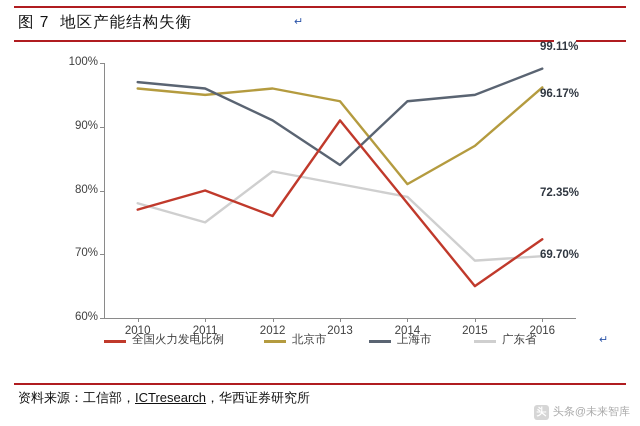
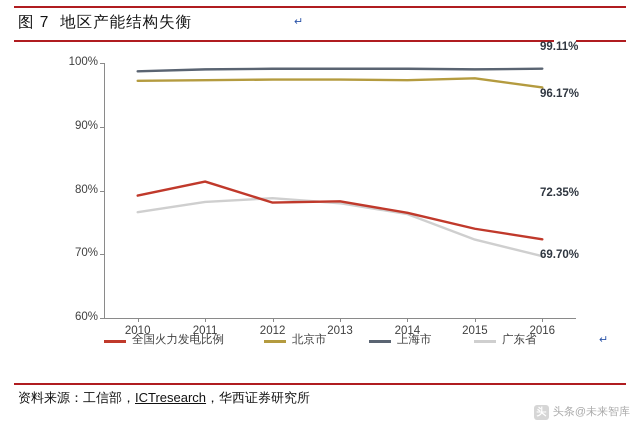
全国火力发电比例/2010: 77% -> 79%
北京市/2010: 96% -> 97%
上海市/2010: 97% -> 99%
广东省/2010: 78% -> 77%
全国火力发电比例/2011: 80% -> 81%
北京市/2011: 95% -> 97%
上海市/2011: 96% -> 99%
广东省/2011: 75% -> 78%
全国火力发电比例/2012: 76% -> 78%
北京市/2012: 96% -> 97%
上海市/2012: 91% -> 99%
广东省/2012: 83% -> 79%
全国火力发电比例/2013: 91% -> 78%
北京市/2013: 94% -> 97%
上海市/2013: 84% -> 99%
广东省/2013: 81% -> 78%
全国火力发电比例/2014: 78% -> 76%
北京市/2014: 81% -> 97%
上海市/2014: 94% -> 99%
广东省/2014: 79% -> 76%
全国火力发电比例/2015: 65% -> 74%
北京市/2015: 87% -> 98%
上海市/2015: 95% -> 99%
广东省/2015: 69% -> 72%
